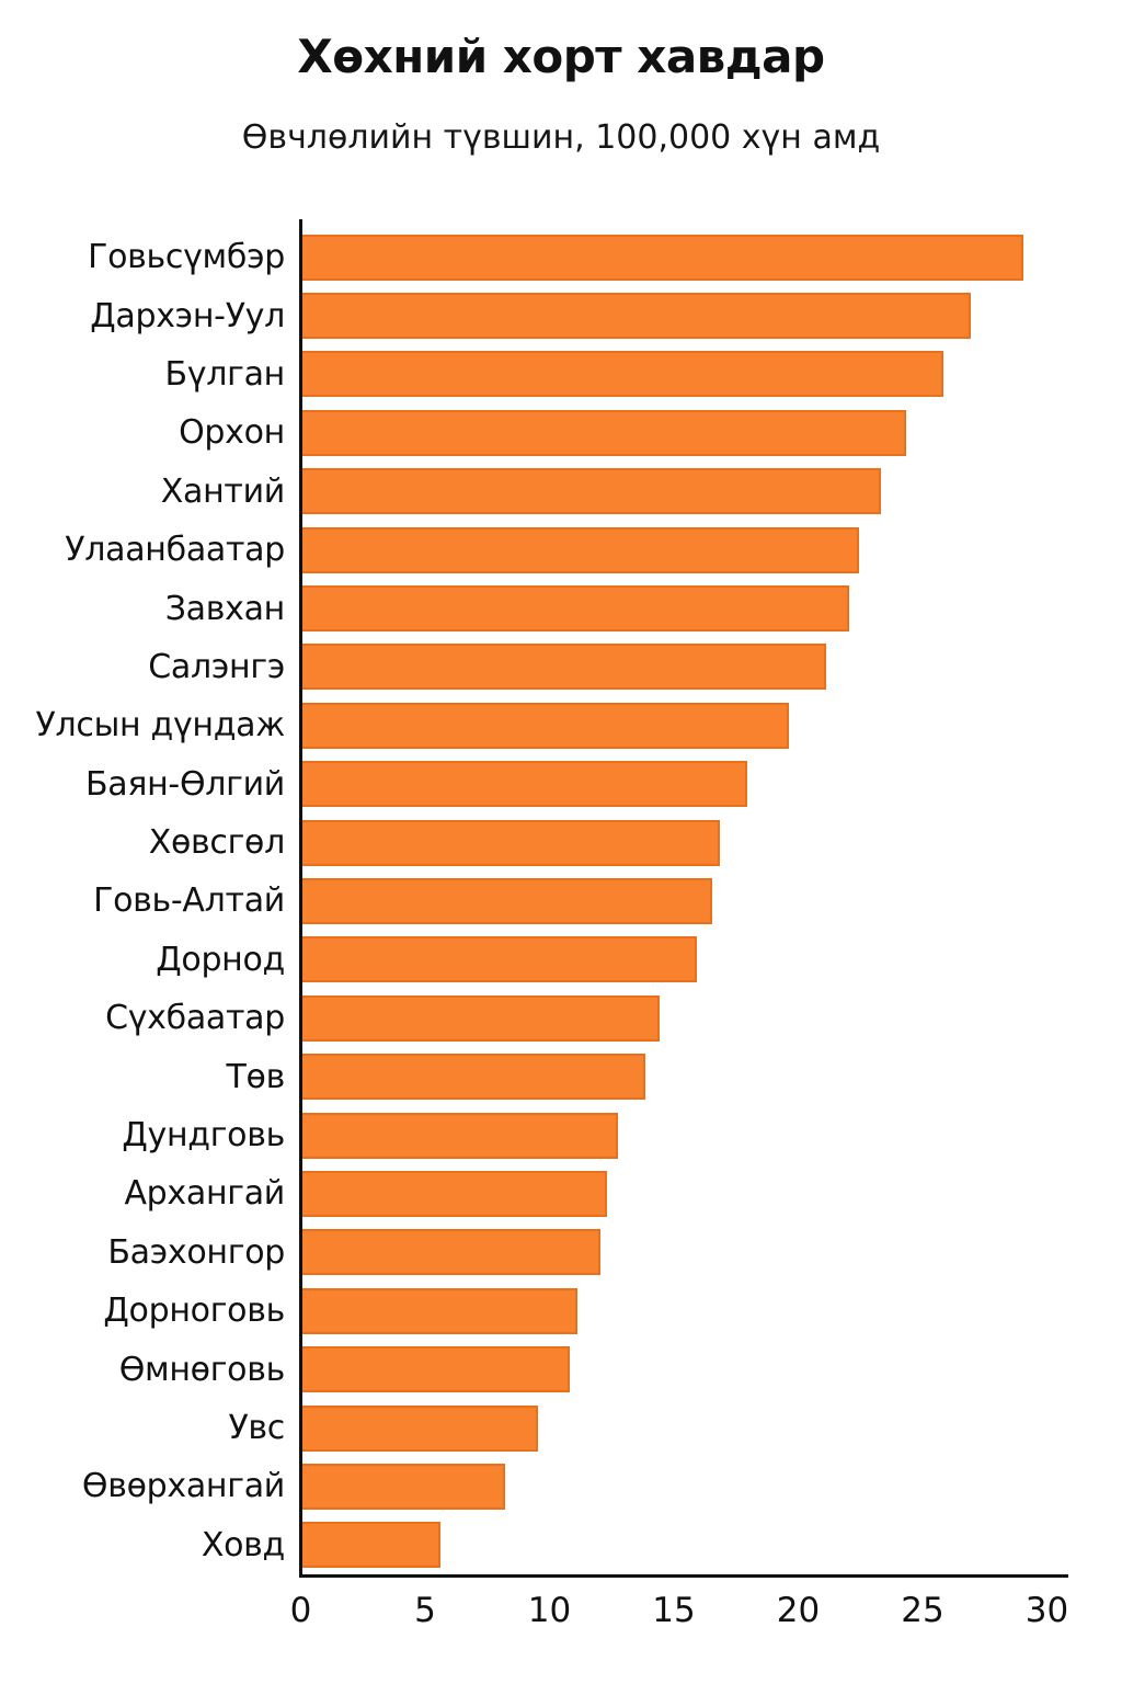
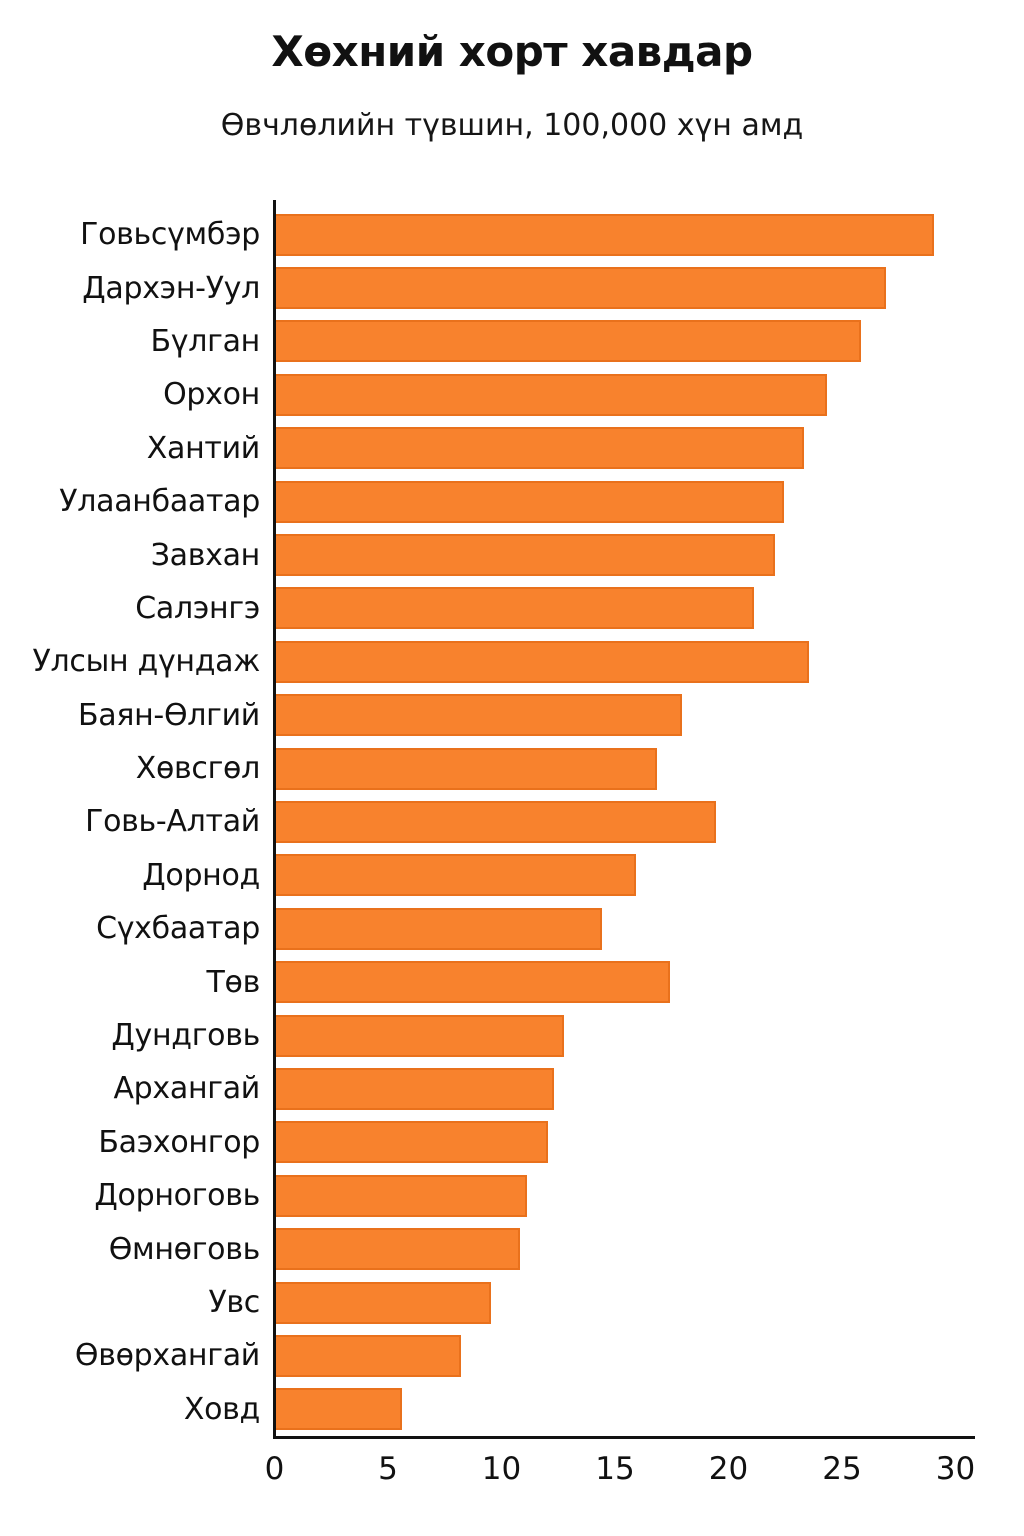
Улсын дүндаж: 19.7 -> 23.6
Говь-Алтай: 16.6 -> 19.5
Төв: 13.9 -> 17.5
